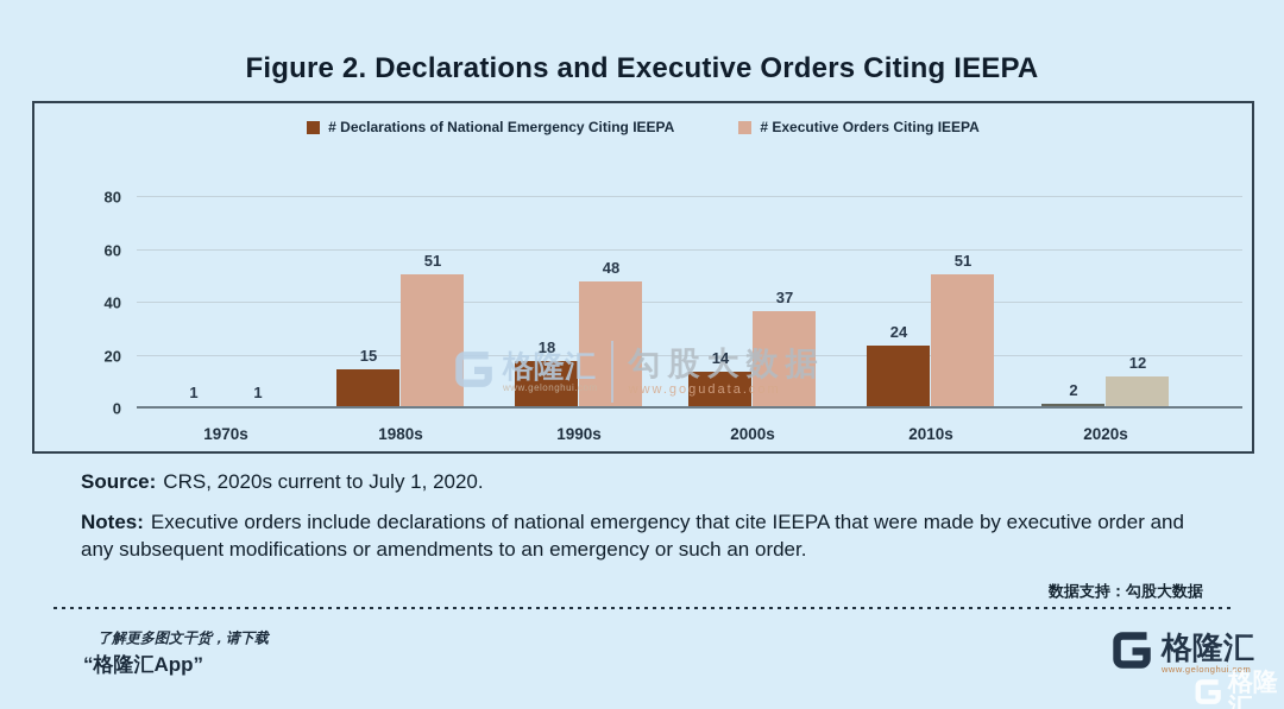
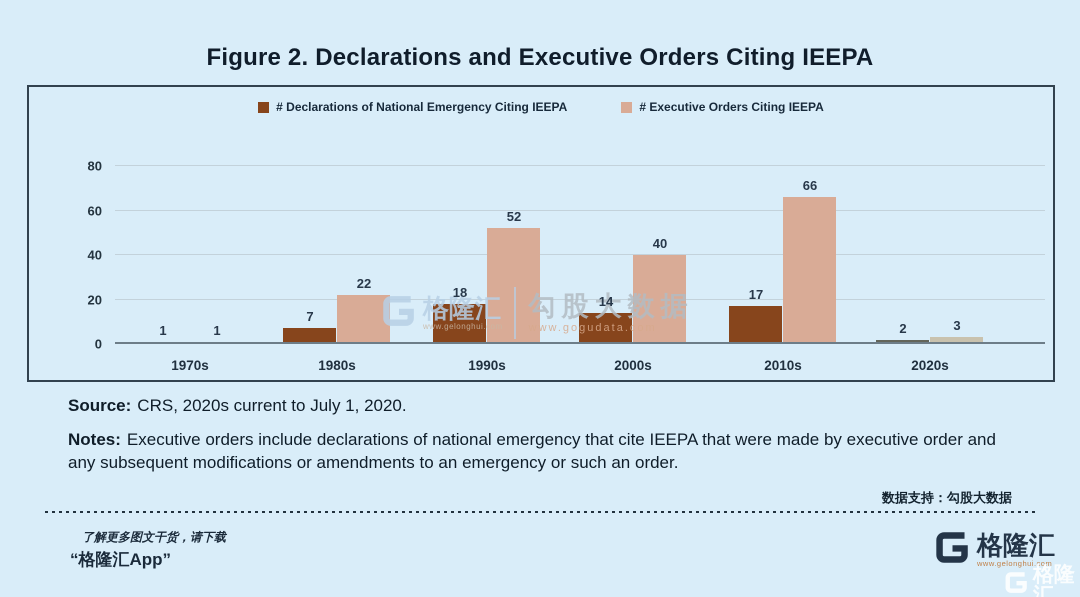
# Declarations of National Emergency Citing IEEPA/1980s: 15 -> 7
# Executive Orders Citing IEEPA/1980s: 51 -> 22
# Executive Orders Citing IEEPA/1990s: 48 -> 52
# Executive Orders Citing IEEPA/2000s: 37 -> 40
# Declarations of National Emergency Citing IEEPA/2010s: 24 -> 17
# Executive Orders Citing IEEPA/2010s: 51 -> 66
# Executive Orders Citing IEEPA/2020s: 12 -> 3
